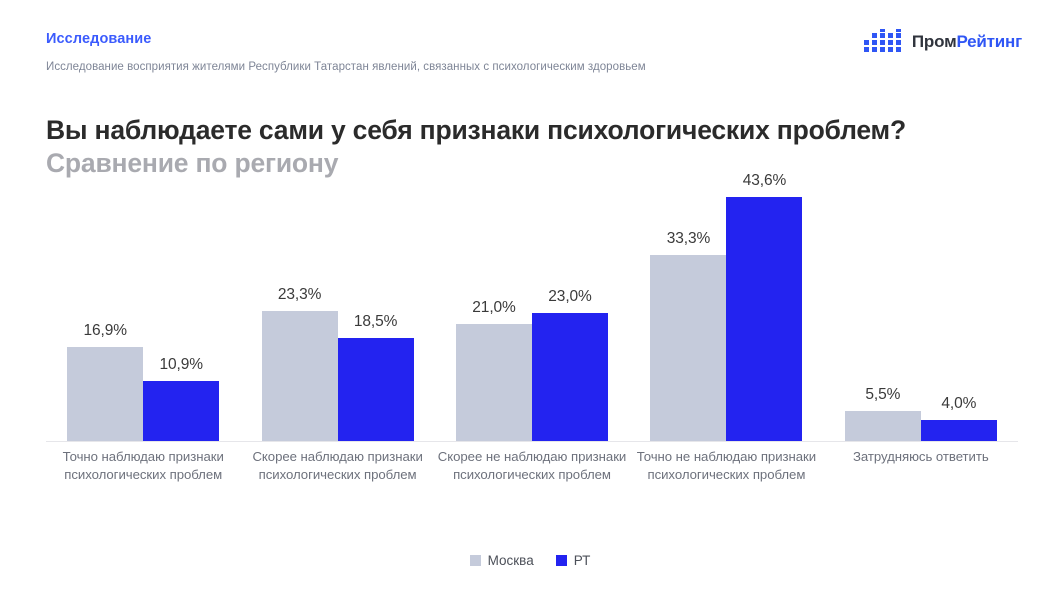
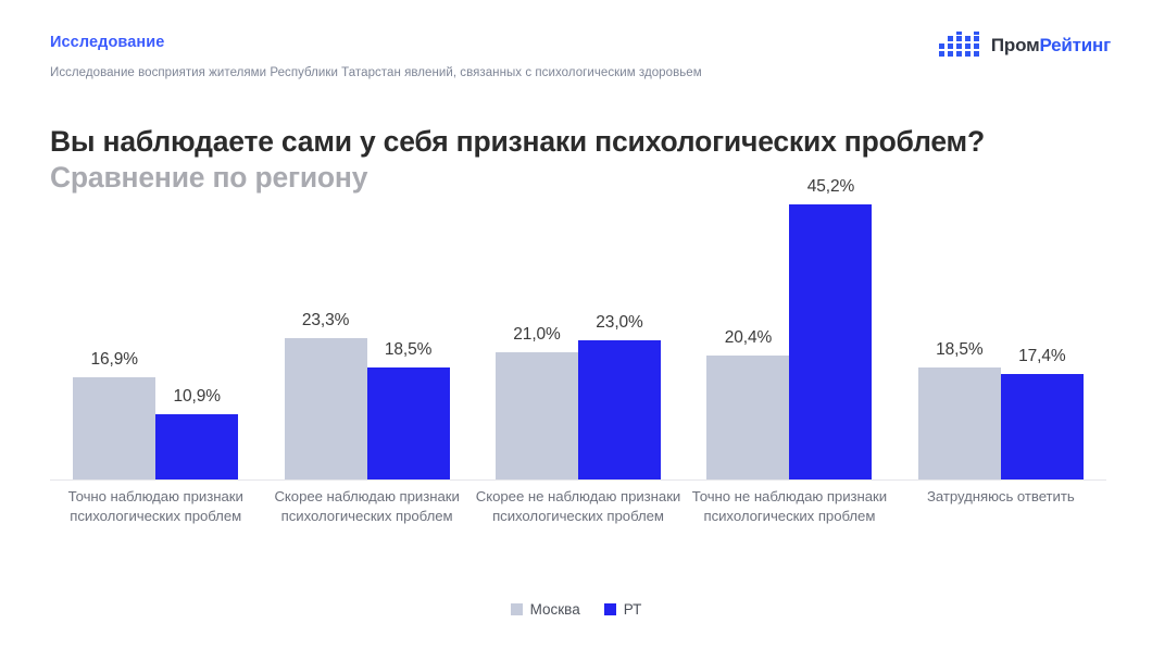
Москва/Точно не наблюдаю признаки психологических проблем: 33,3% -> 20,4%
РТ/Точно не наблюдаю признаки психологических проблем: 43,6% -> 45,2%
Москва/Затрудняюсь ответить: 5,5% -> 18,5%
РТ/Затрудняюсь ответить: 4,0% -> 17,4%
